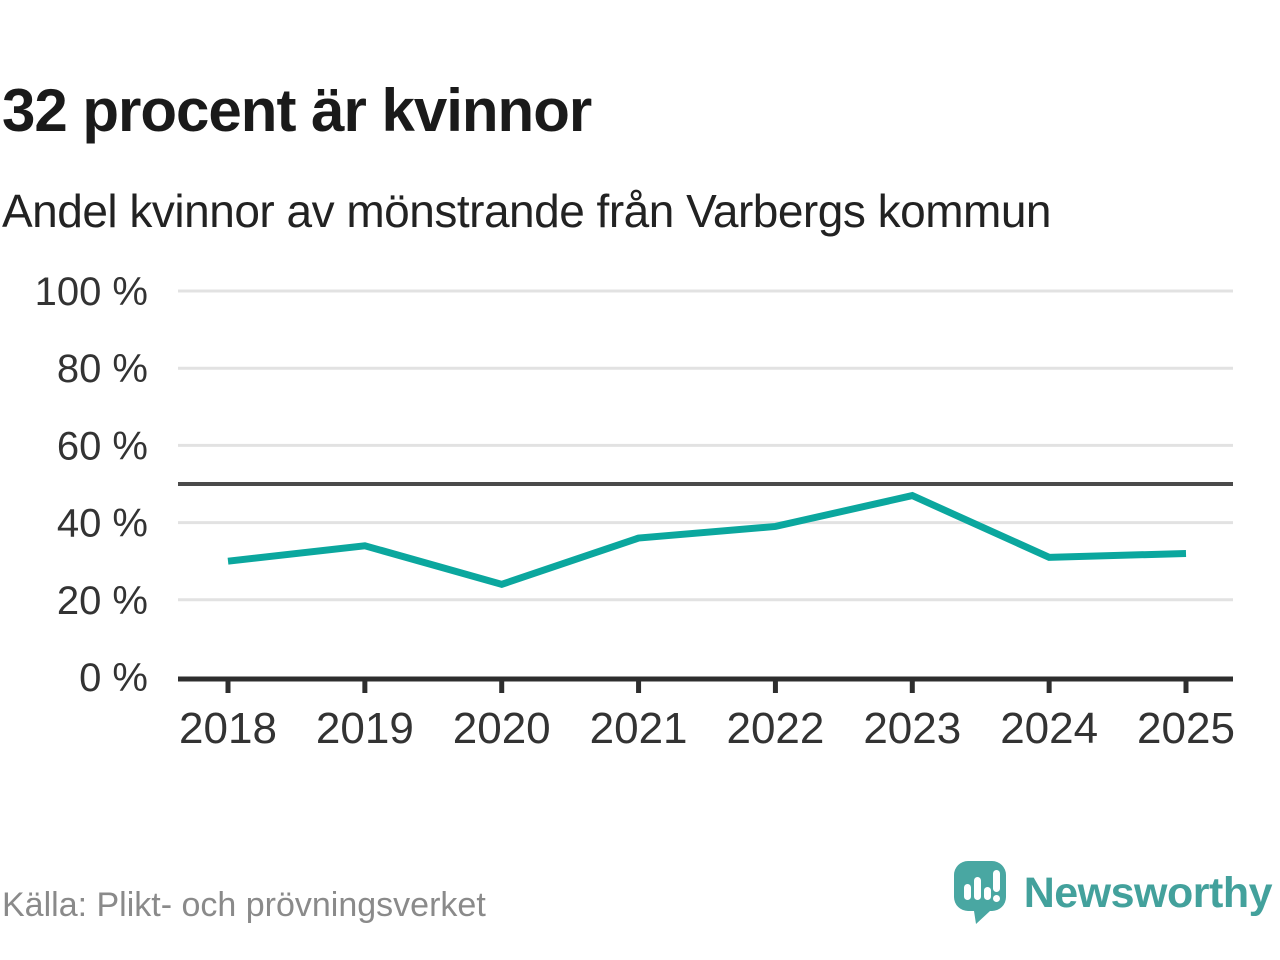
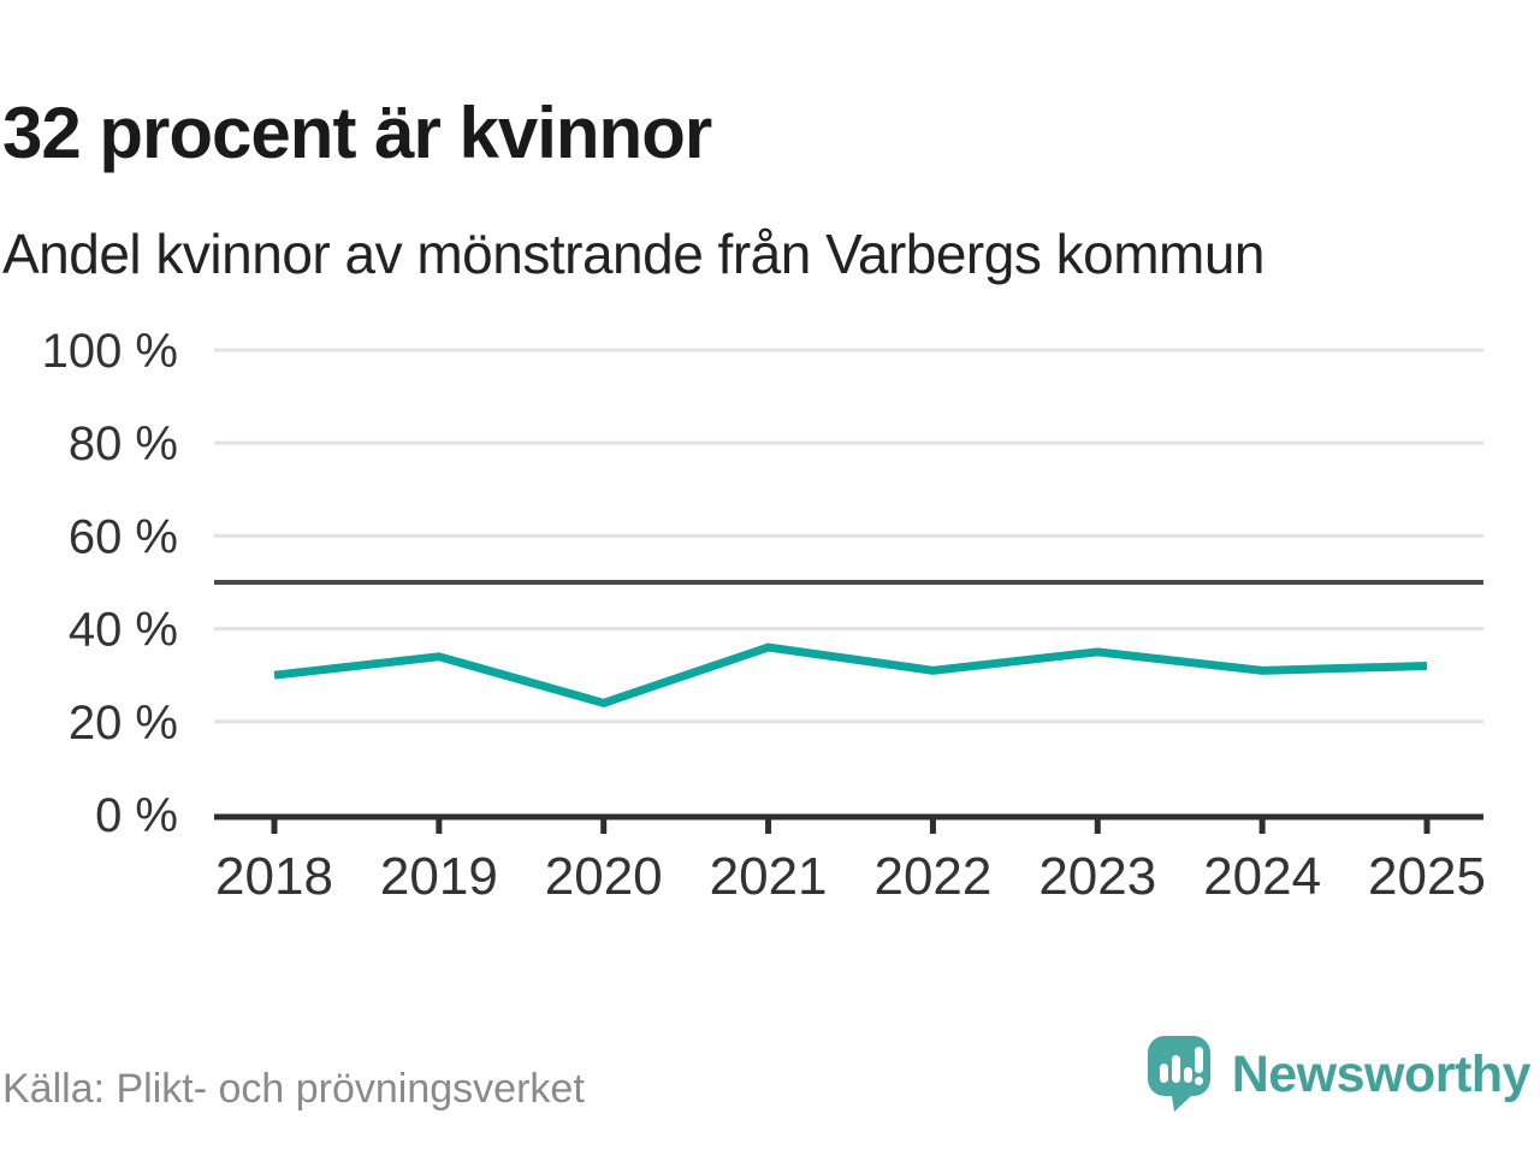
2022: 39% -> 31%
2023: 47% -> 35%
